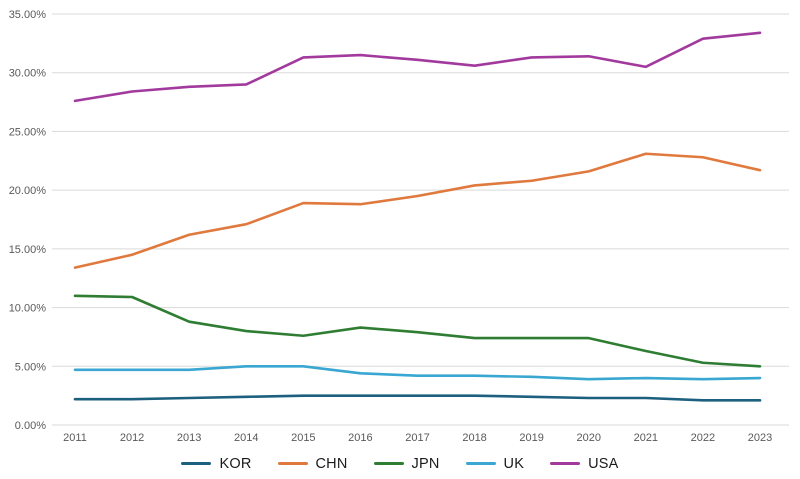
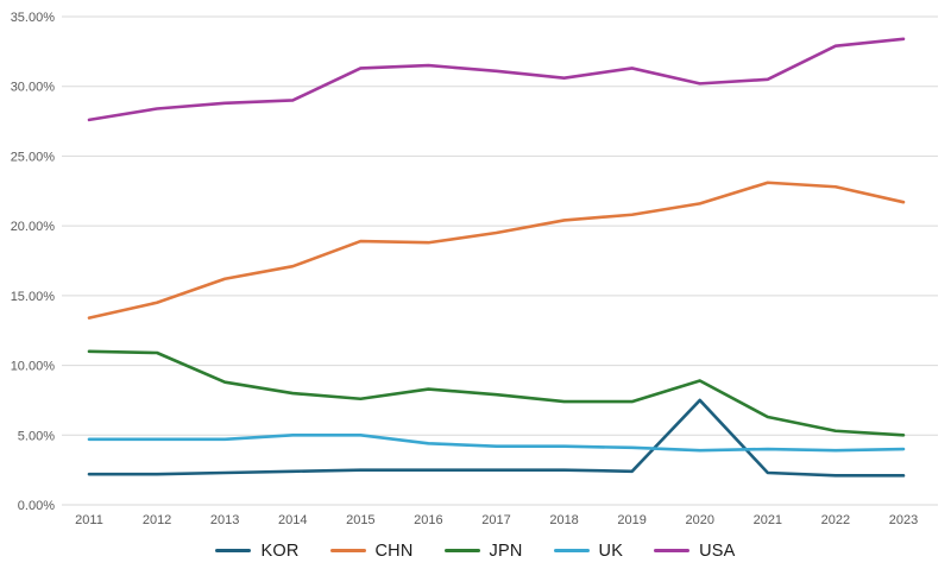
KOR/2020: 2.3% -> 7.5%
JPN/2020: 7.4% -> 8.9%
USA/2020: 31.4% -> 30.2%
